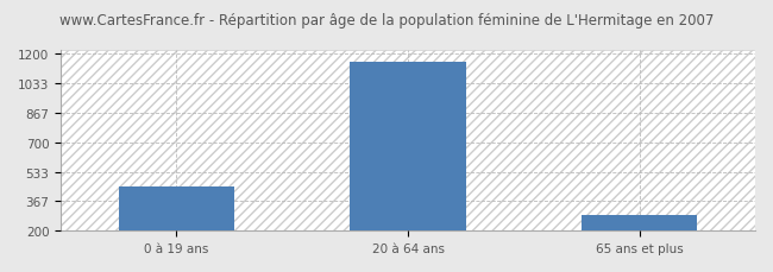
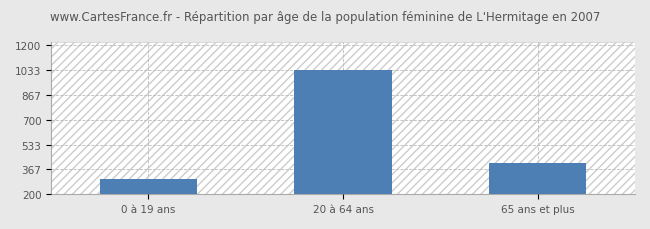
0 à 19 ans: 450 -> 300
20 à 64 ans: 1150 -> 1030
65 ans et plus: 290 -> 410
